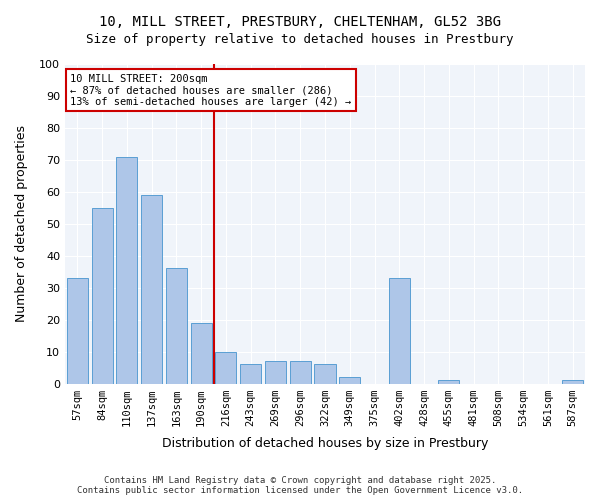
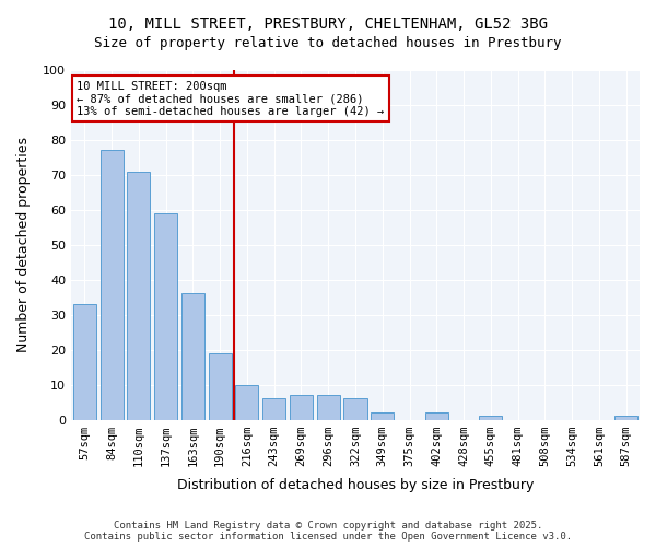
84sqm: 55 -> 77
402sqm: 33 -> 2
